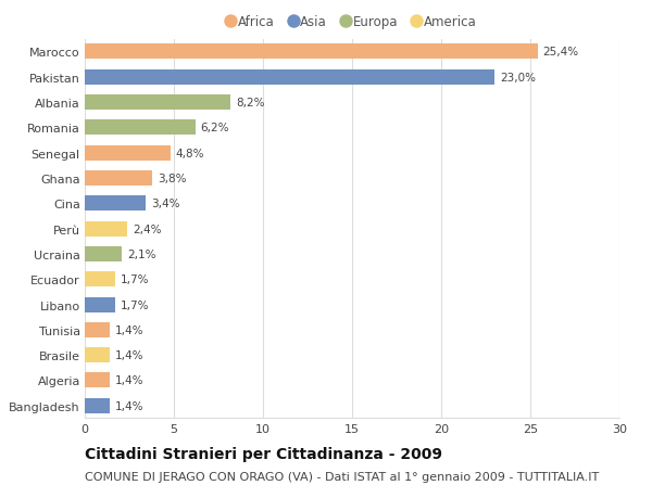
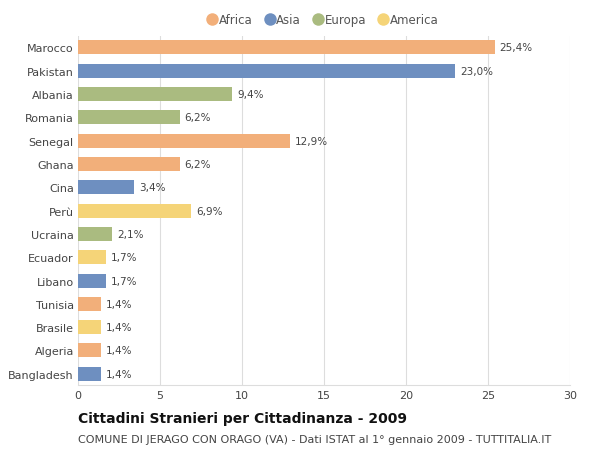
Albania: 8,2% -> 9,4%
Senegal: 4,8% -> 12,9%
Ghana: 3,8% -> 6,2%
Perù: 2,4% -> 6,9%
